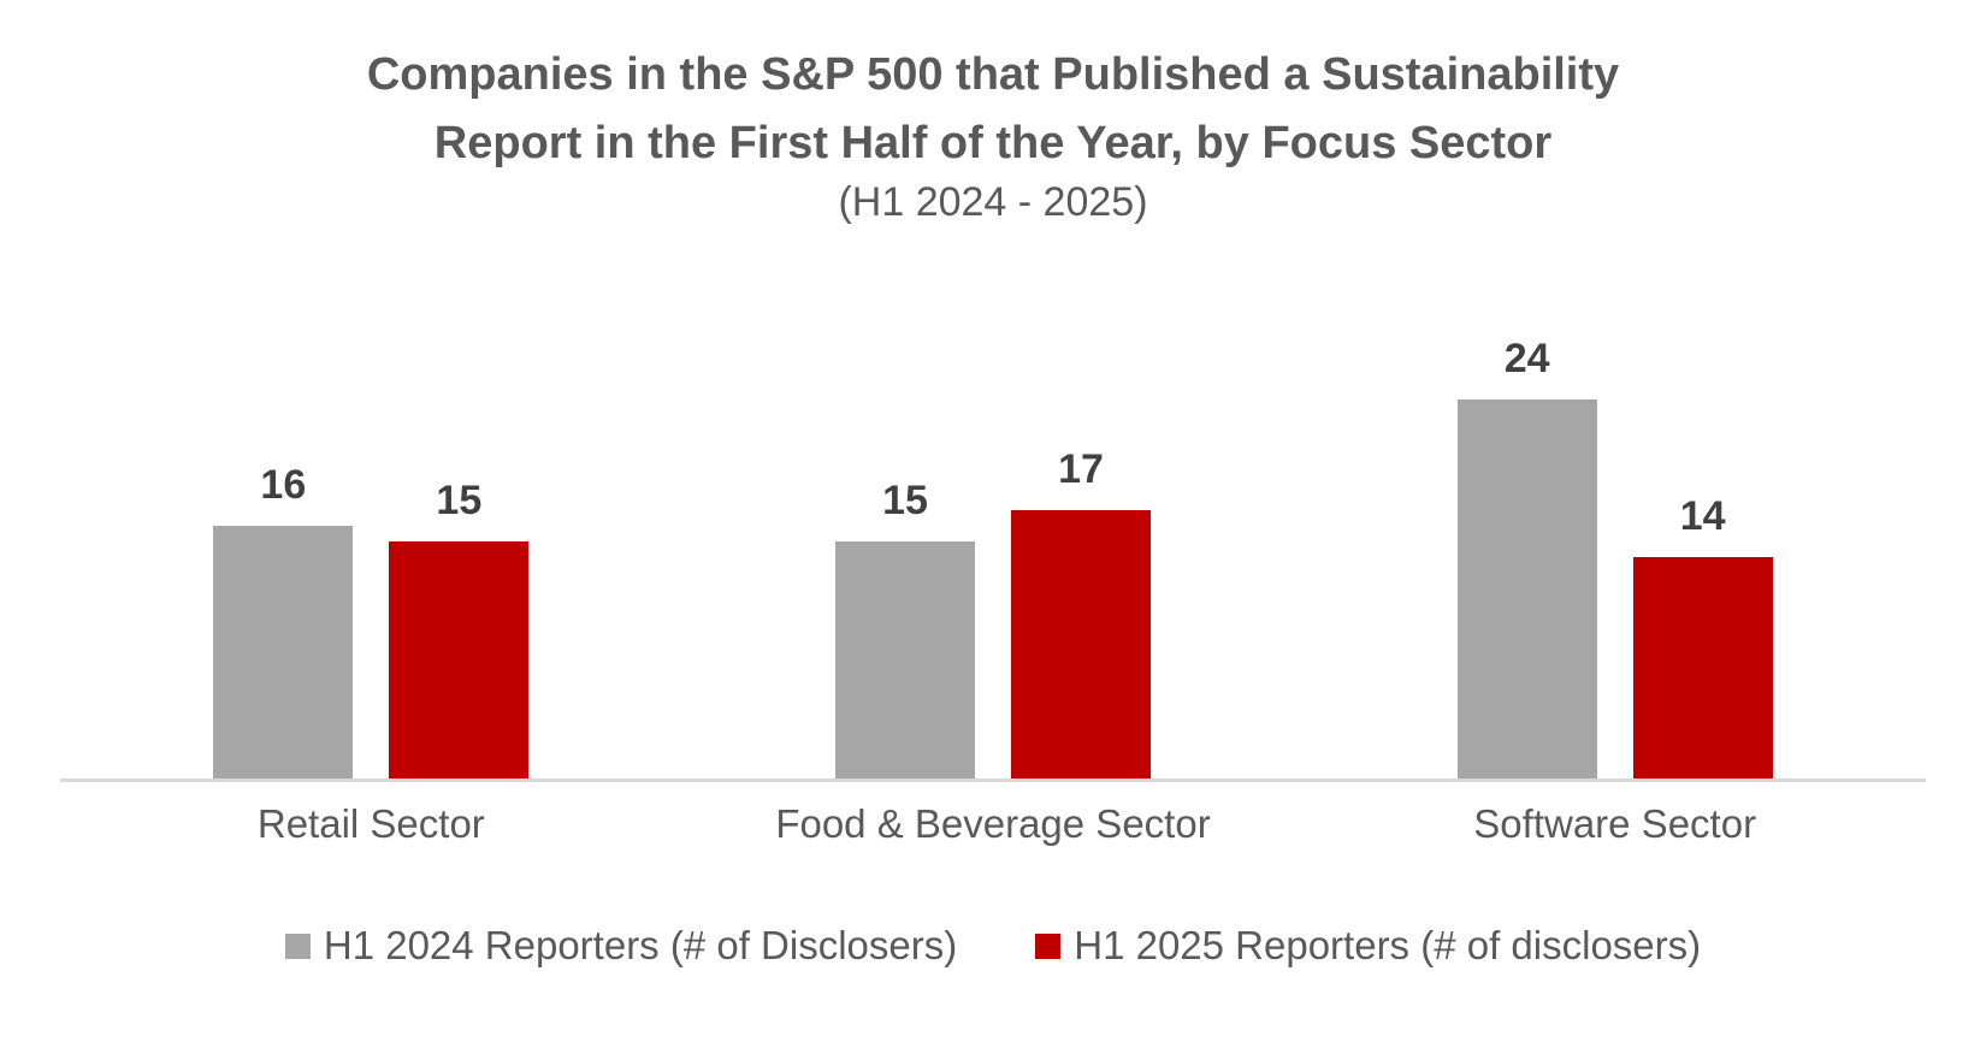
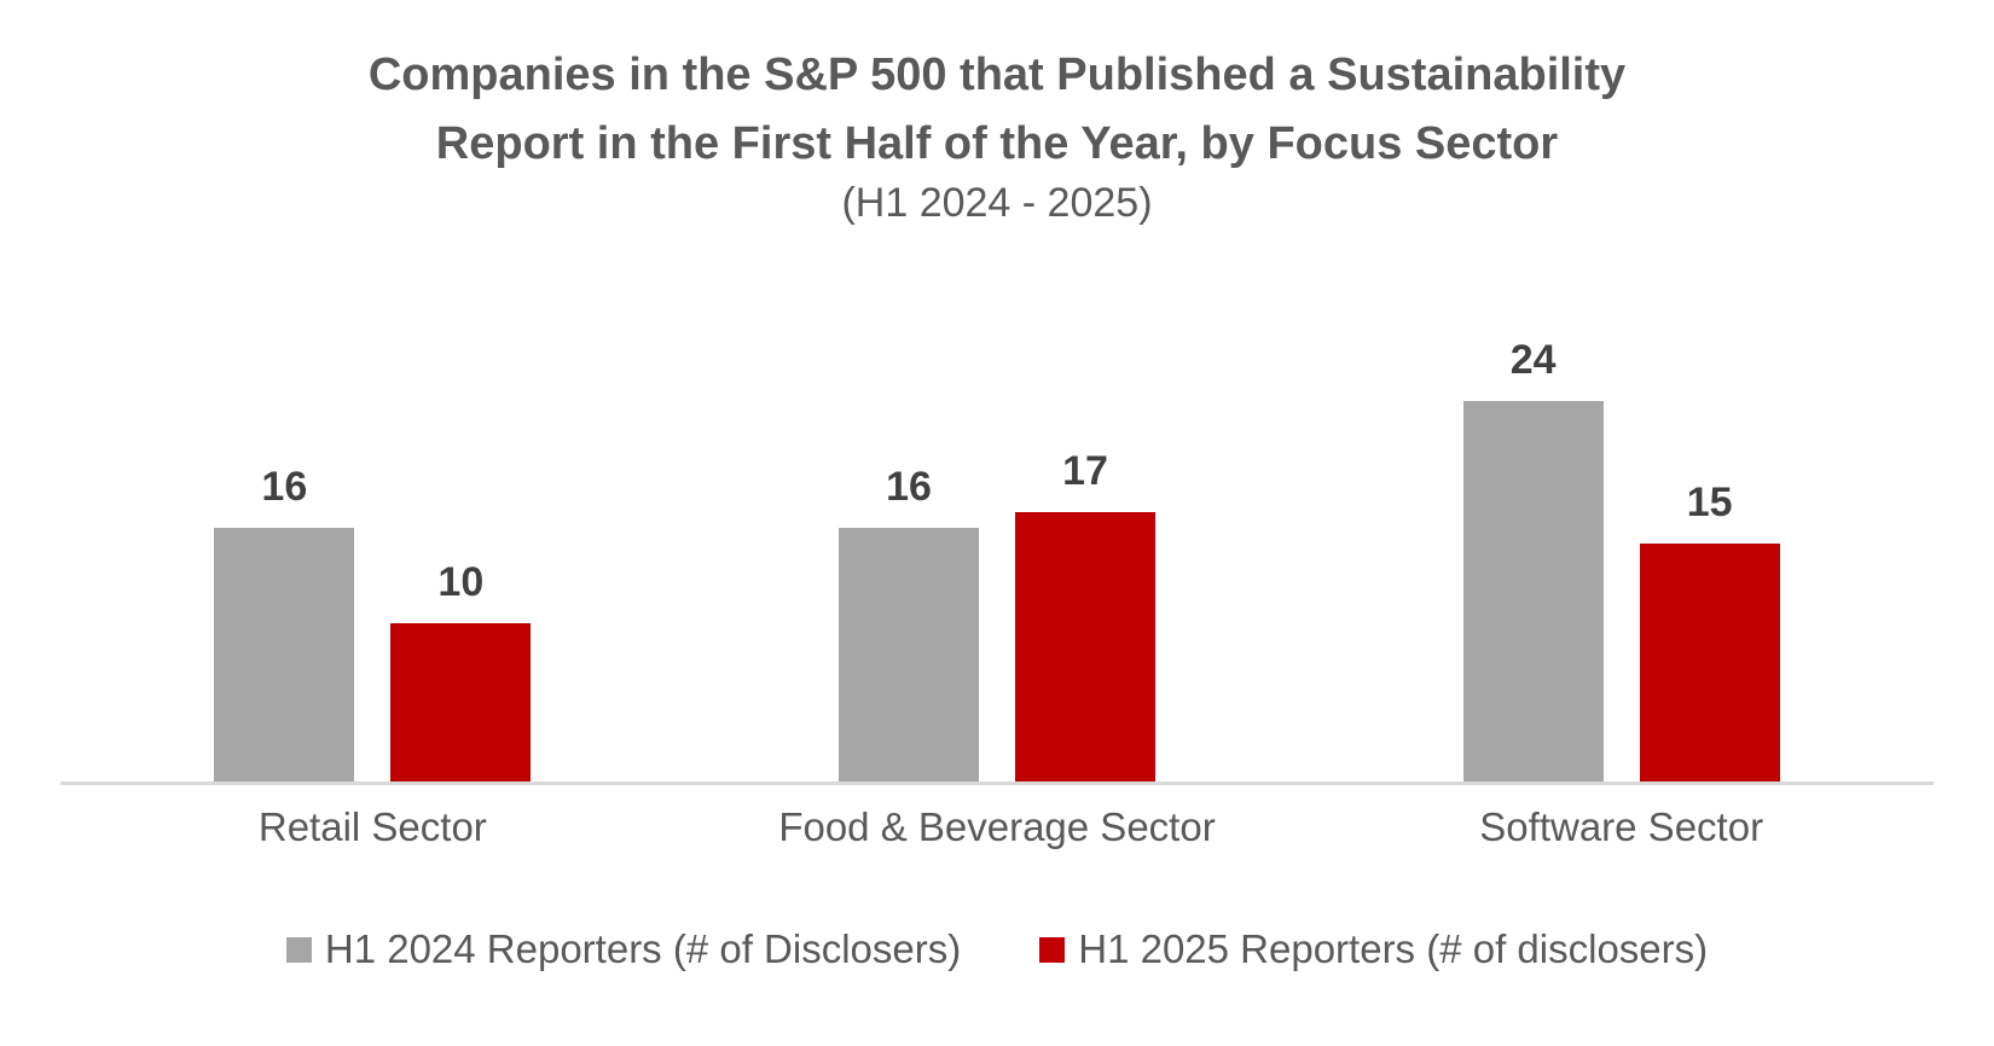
H1 2025 Reporters (# of disclosers)/Retail Sector: 15 -> 10
H1 2024 Reporters (# of Disclosers)/Food & Beverage Sector: 15 -> 16
H1 2025 Reporters (# of disclosers)/Software Sector: 14 -> 15
